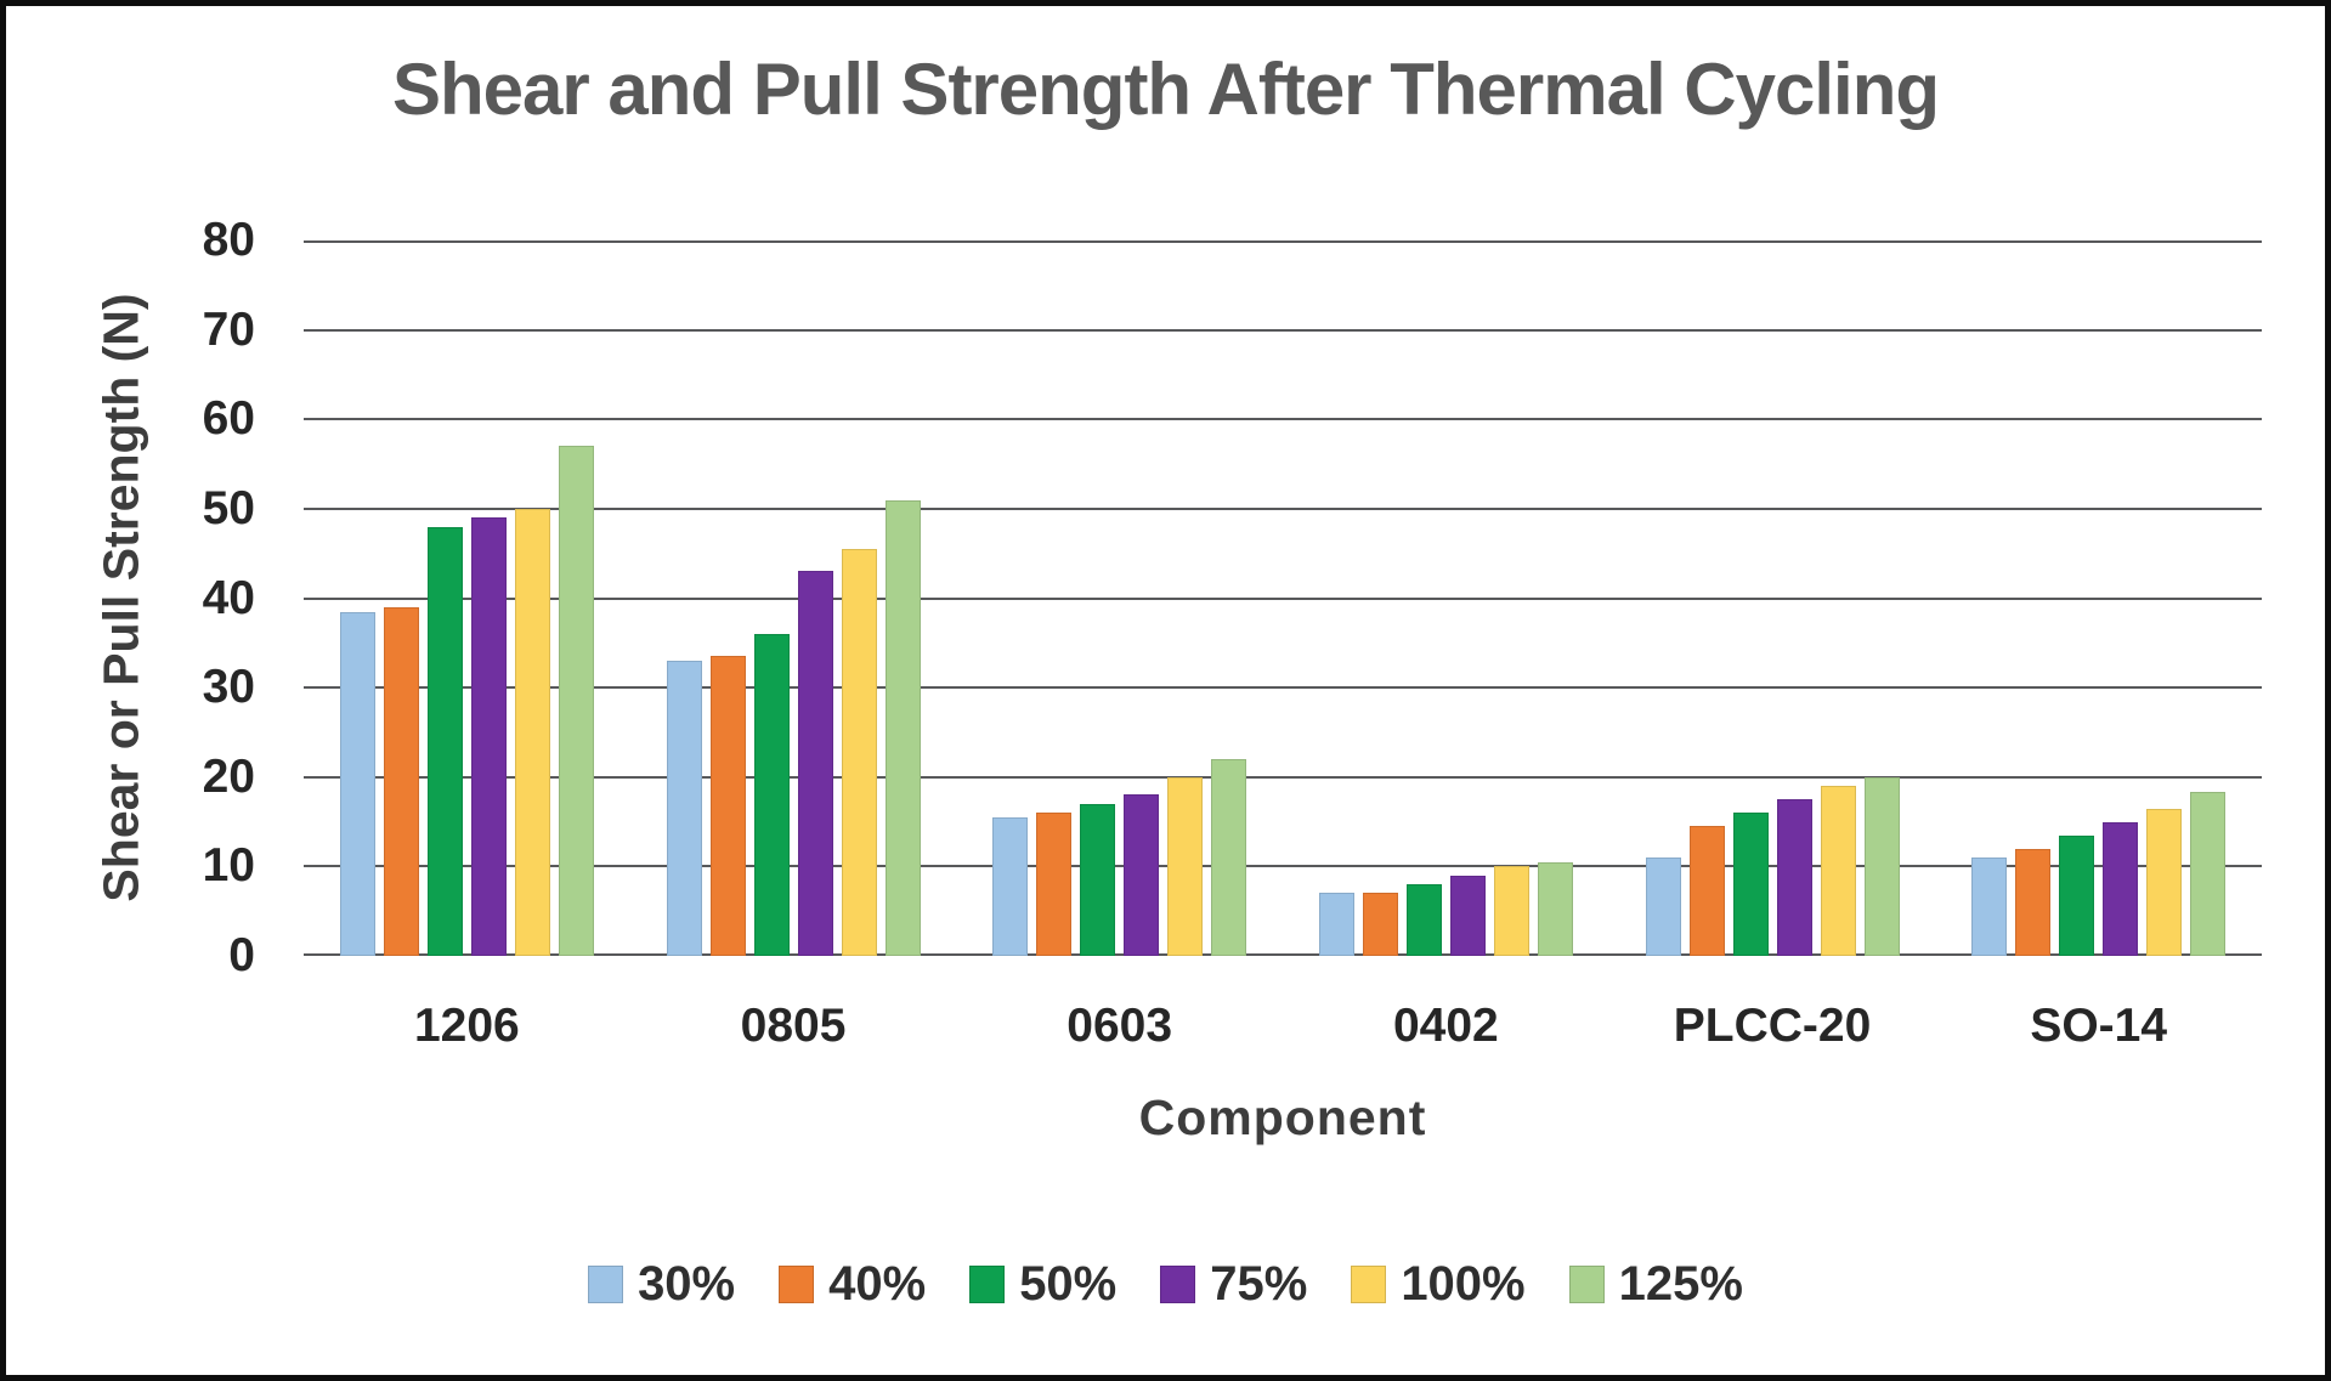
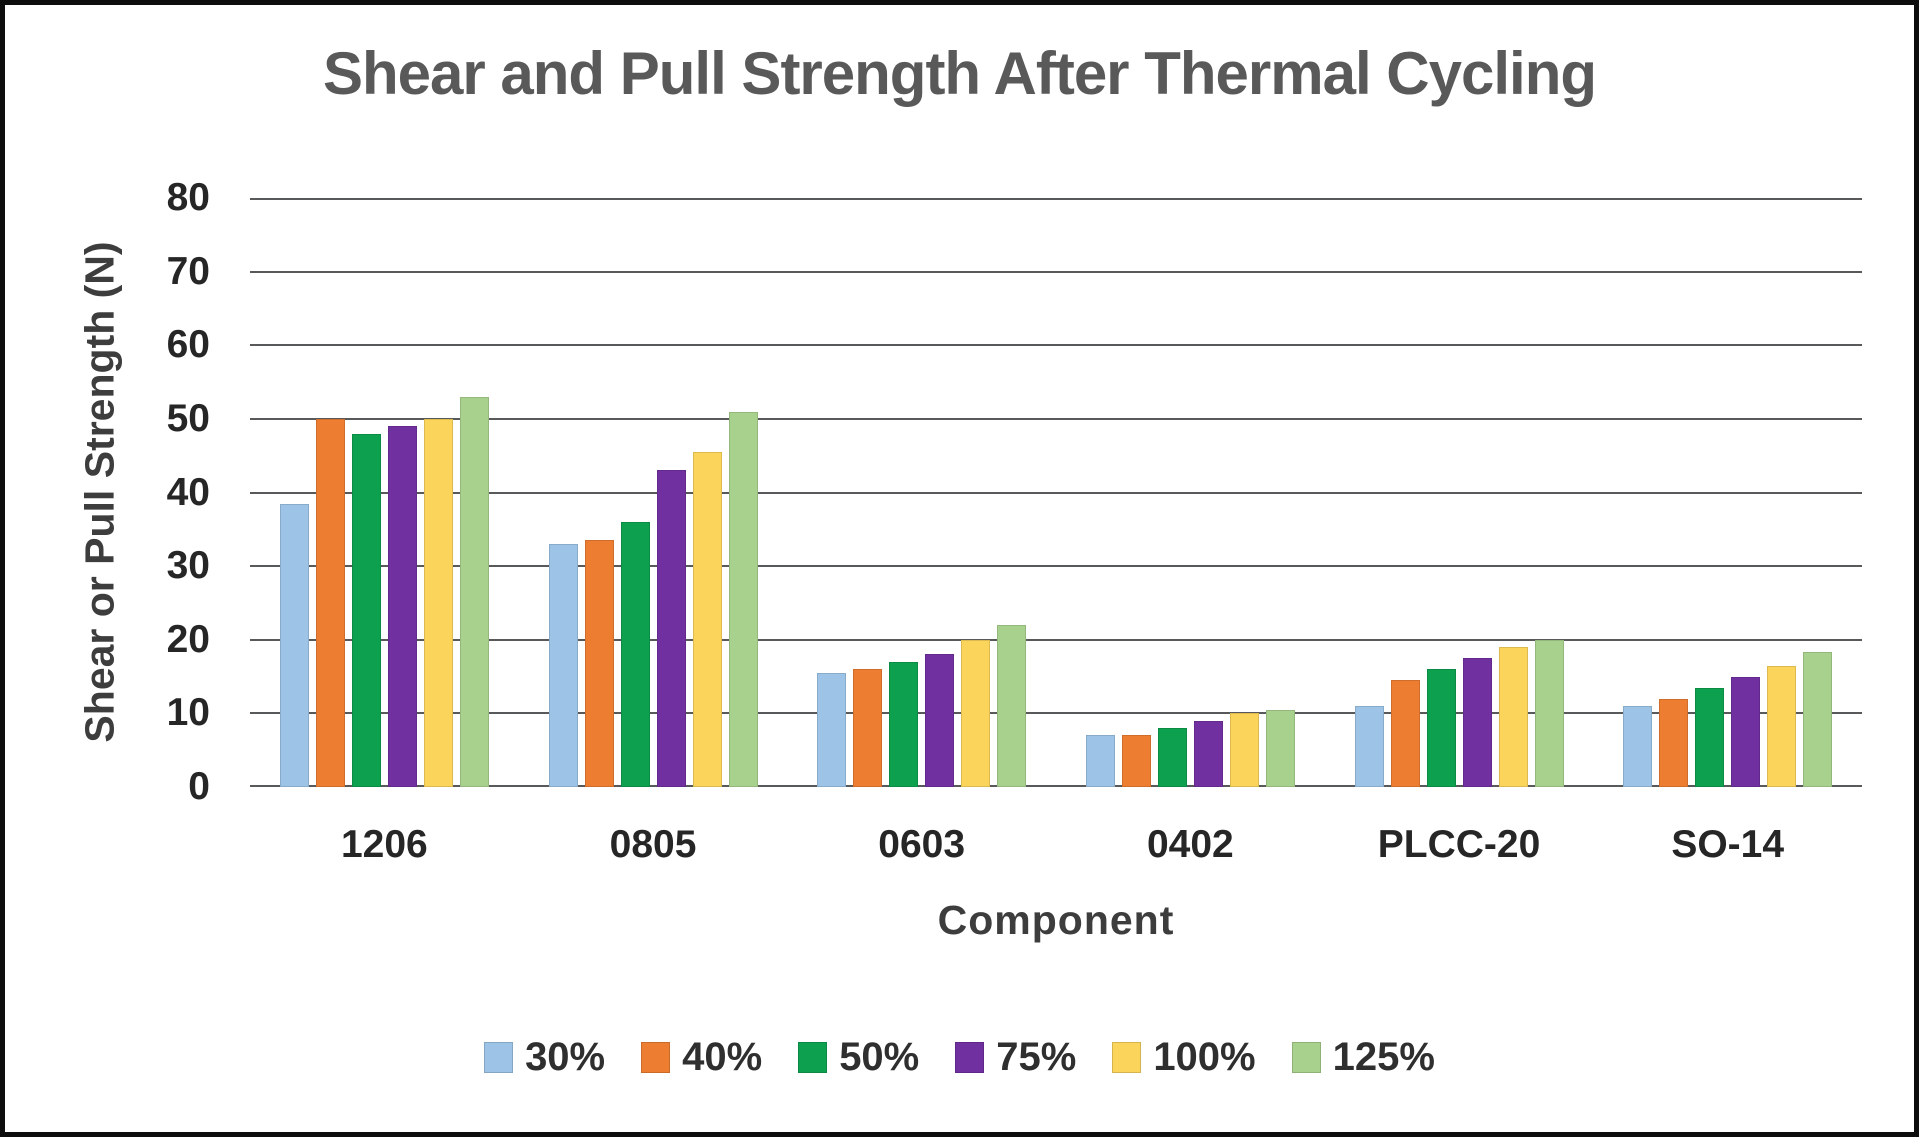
40%/1206: 39 -> 50
125%/1206: 57 -> 53
